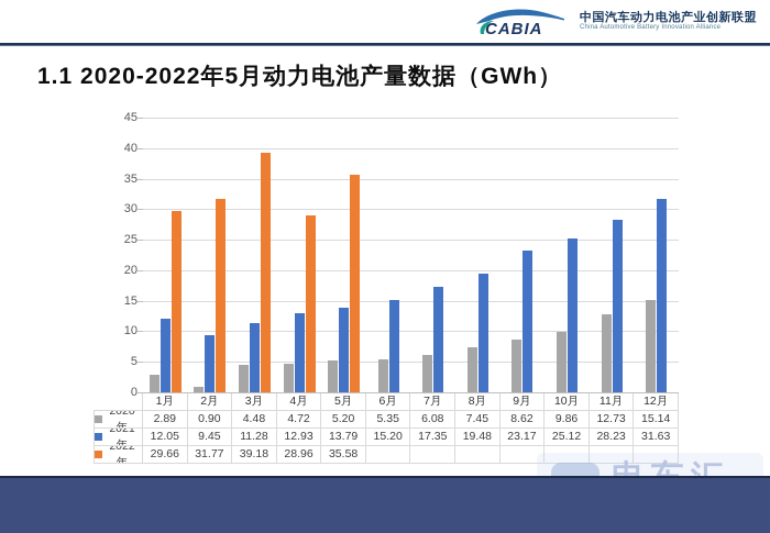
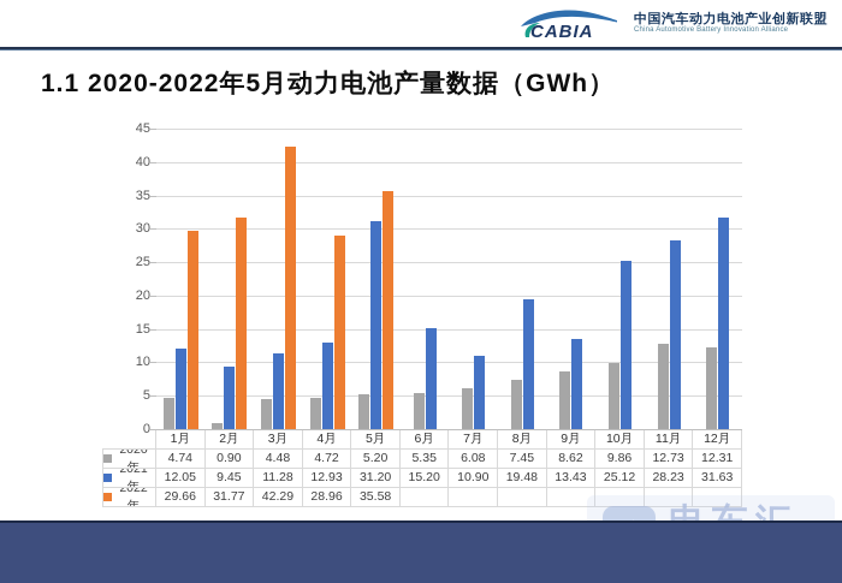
2020年/1月: 2.89 -> 4.74
2022年/3月: 39.18 -> 42.29
2021年/5月: 13.79 -> 31.20
2021年/7月: 17.35 -> 10.90
2021年/9月: 23.17 -> 13.43
2020年/12月: 15.14 -> 12.31
